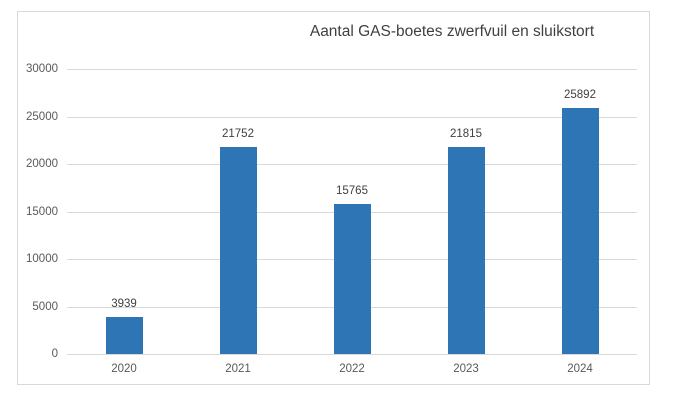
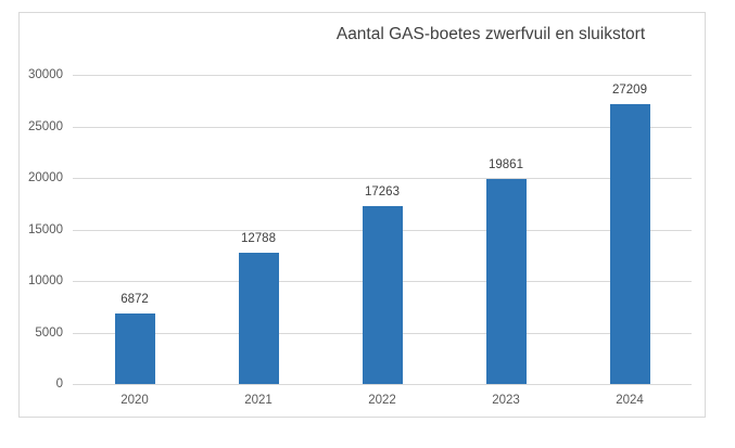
2020: 3939 -> 6872
2021: 21752 -> 12788
2022: 15765 -> 17263
2023: 21815 -> 19861
2024: 25892 -> 27209
